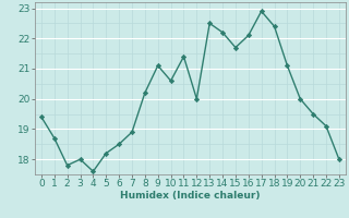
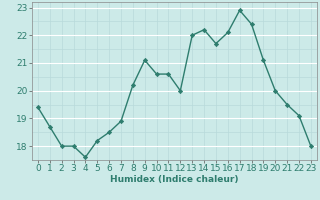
2: 17.8 -> 18.0
11: 21.4 -> 20.6
13: 22.5 -> 22.0
